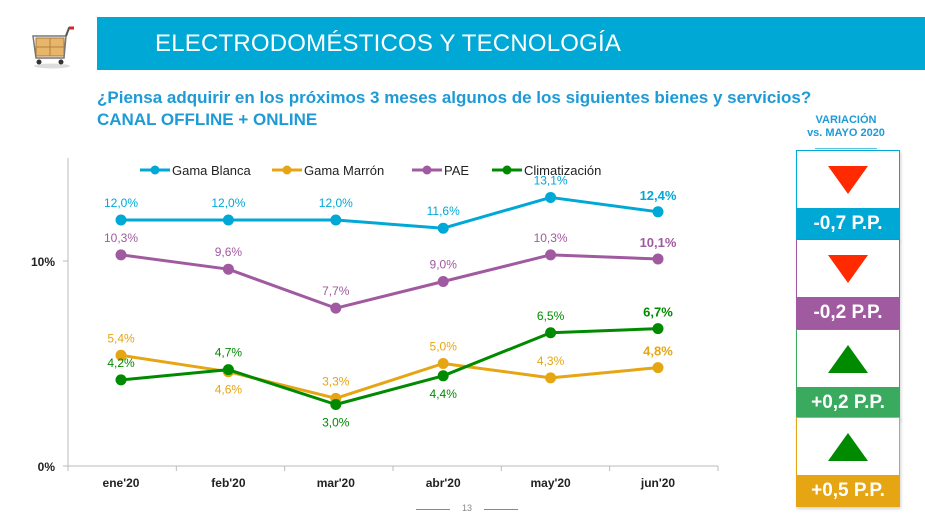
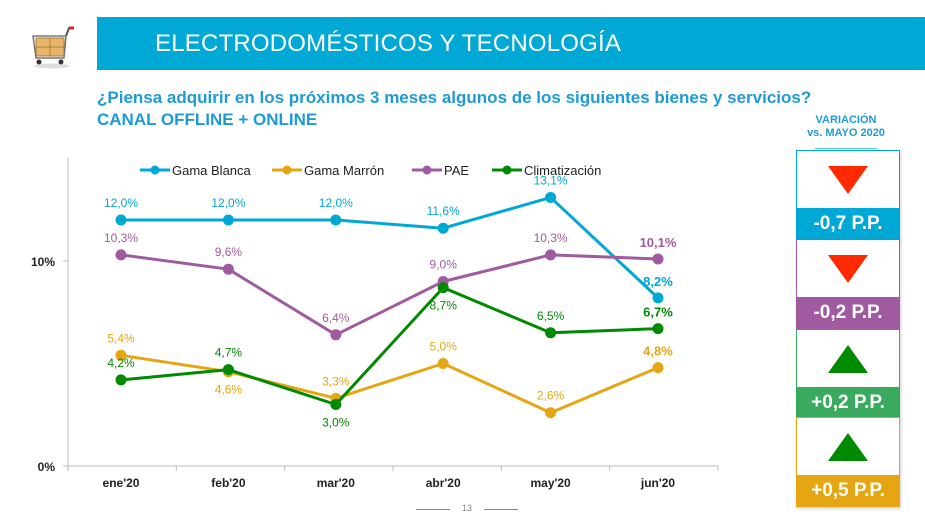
PAE/mar'20: 7,7% -> 6,4%
Climatización/abr'20: 4,4% -> 8,7%
Gama Marrón/may'20: 4,3% -> 2,6%
Gama Blanca/jun'20: 12,4% -> 8,2%
